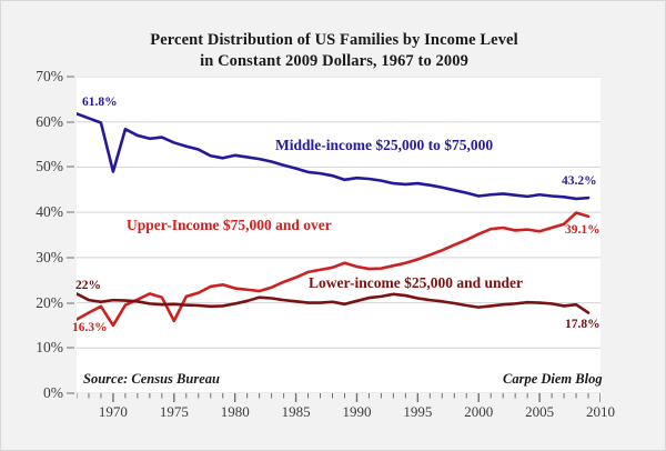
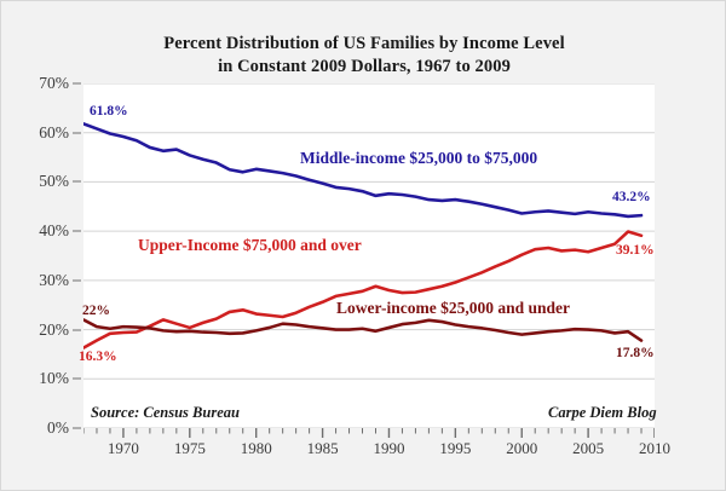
Middle-income $25,000 to $75,000/1970: 49% -> 59%
Upper-Income $75,000 and over/1970: 15% -> 19%
Upper-Income $75,000 and over/1975: 16% -> 20%
